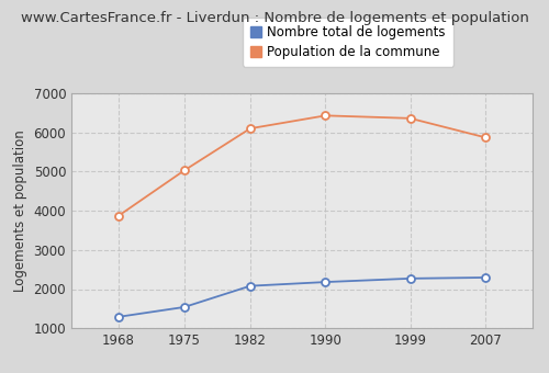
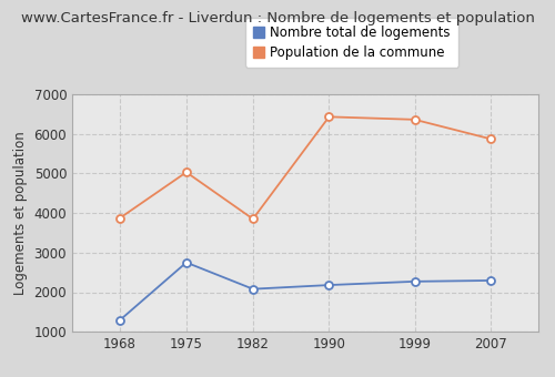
Nombre total de logements/1975: 1540 -> 2750
Population de la commune/1982: 6100 -> 3850
